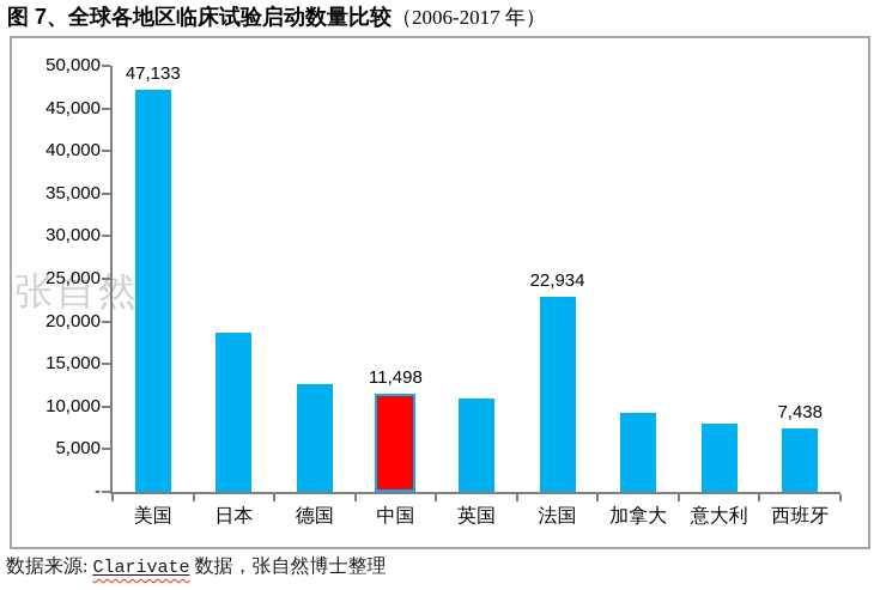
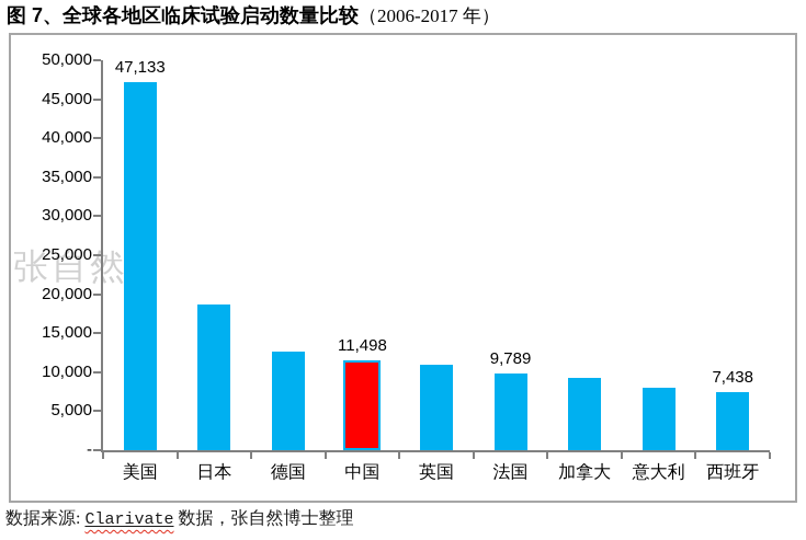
法国: 22,934 -> 9,789
